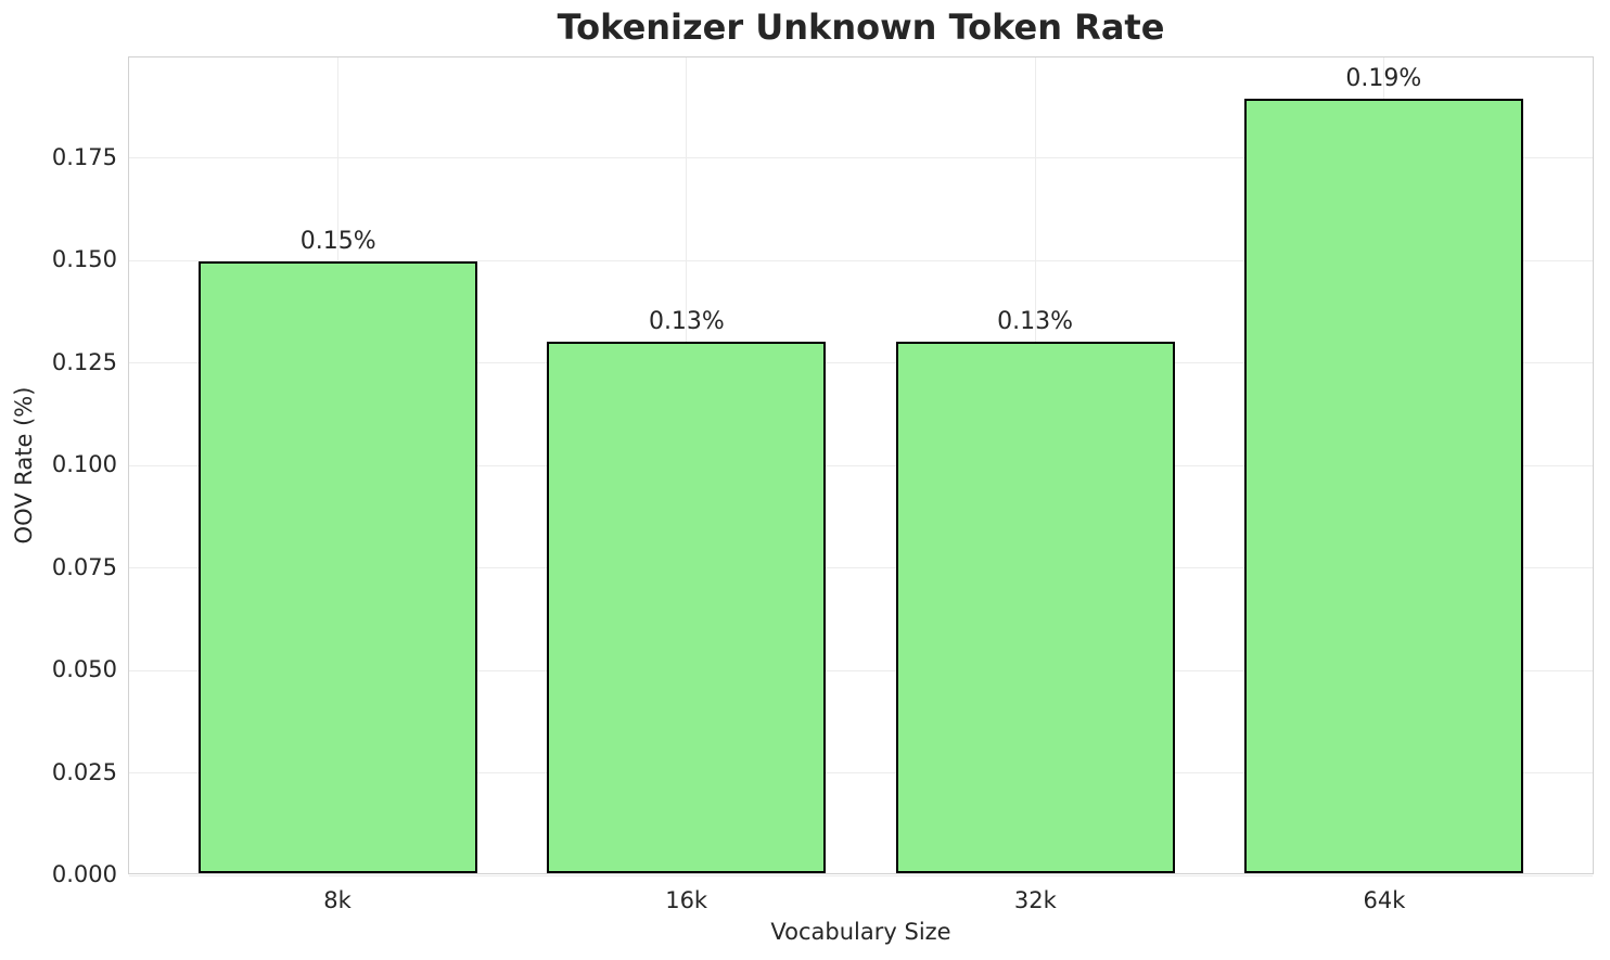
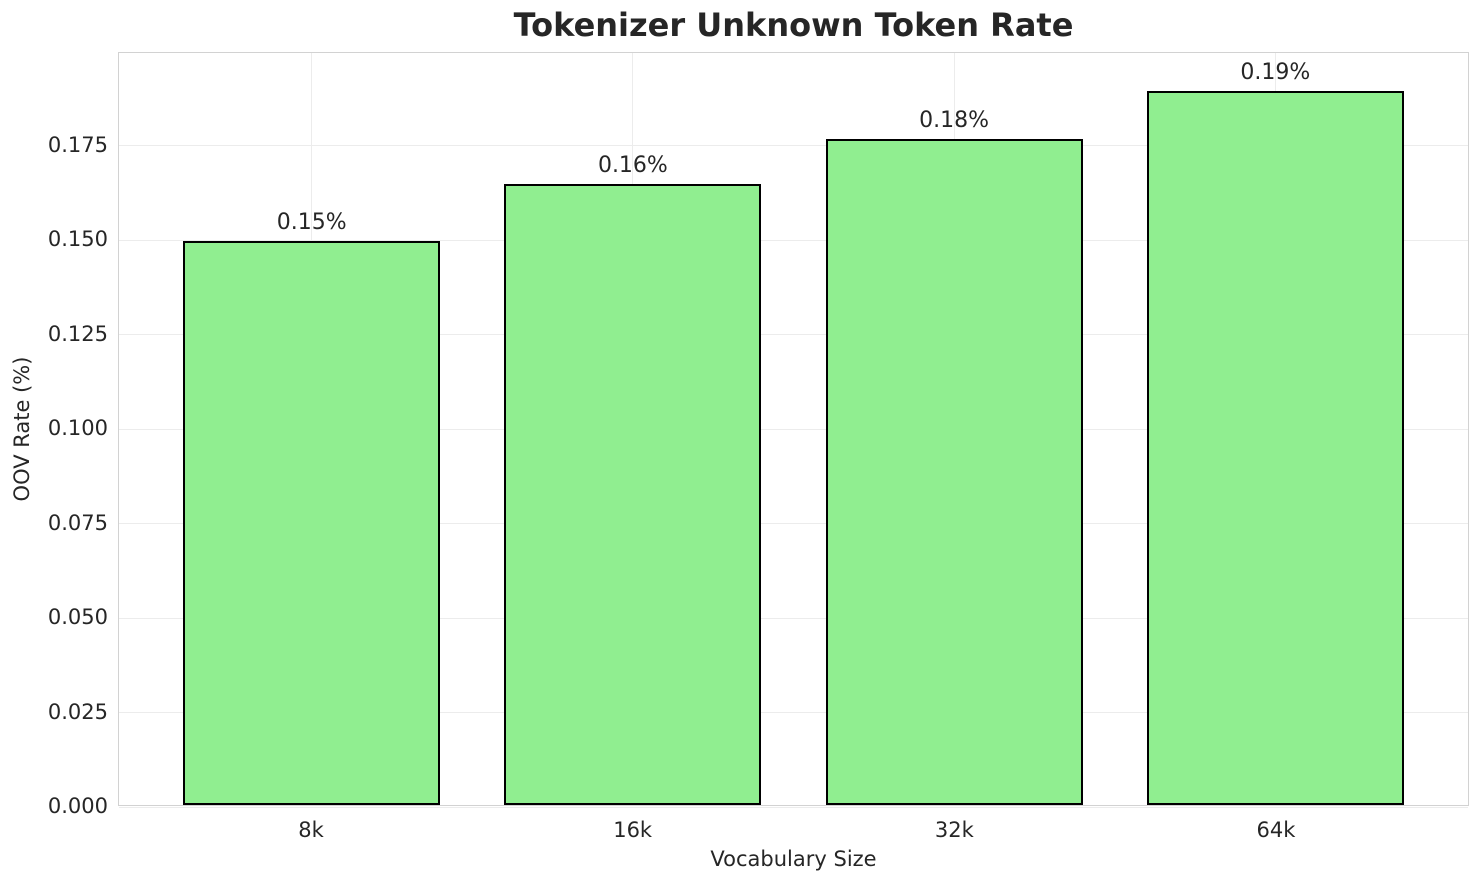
16k: 0.13% -> 0.16%
32k: 0.13% -> 0.18%
